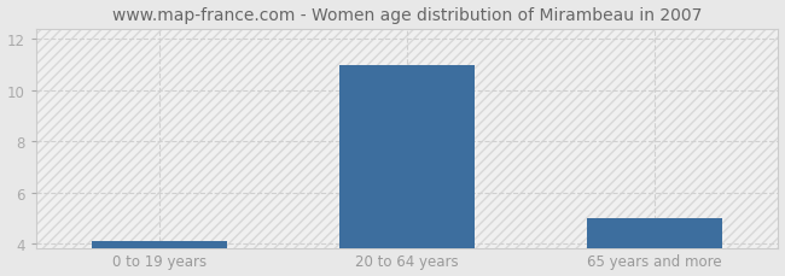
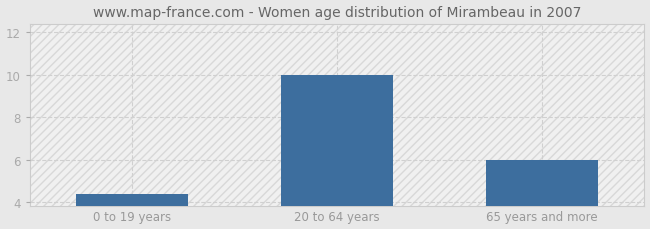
0 to 19 years: 4.1 -> 4.4
20 to 64 years: 11.0 -> 10.0
65 years and more: 5.0 -> 6.0
